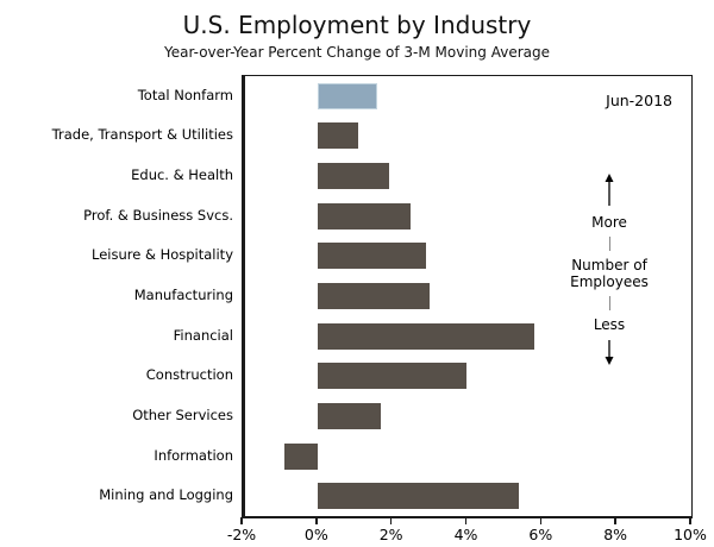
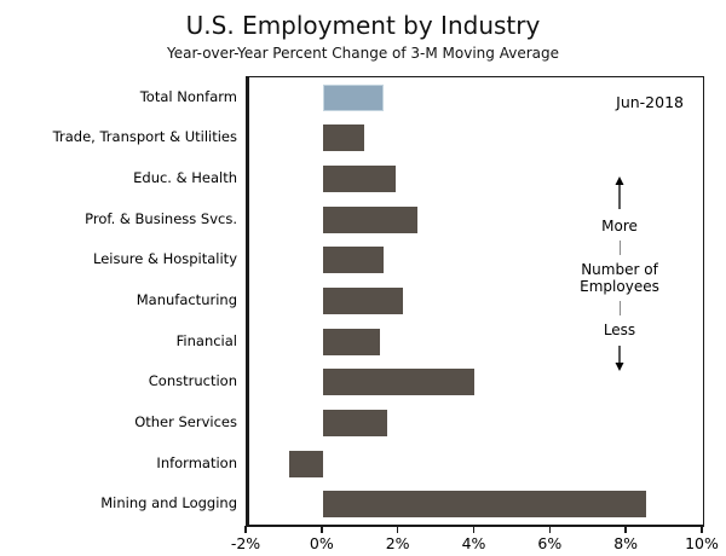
Leisure & Hospitality: 2.9% -> 1.6%
Manufacturing: 3.0% -> 2.1%
Financial: 5.8% -> 1.5%
Mining and Logging: 5.4% -> 8.5%
